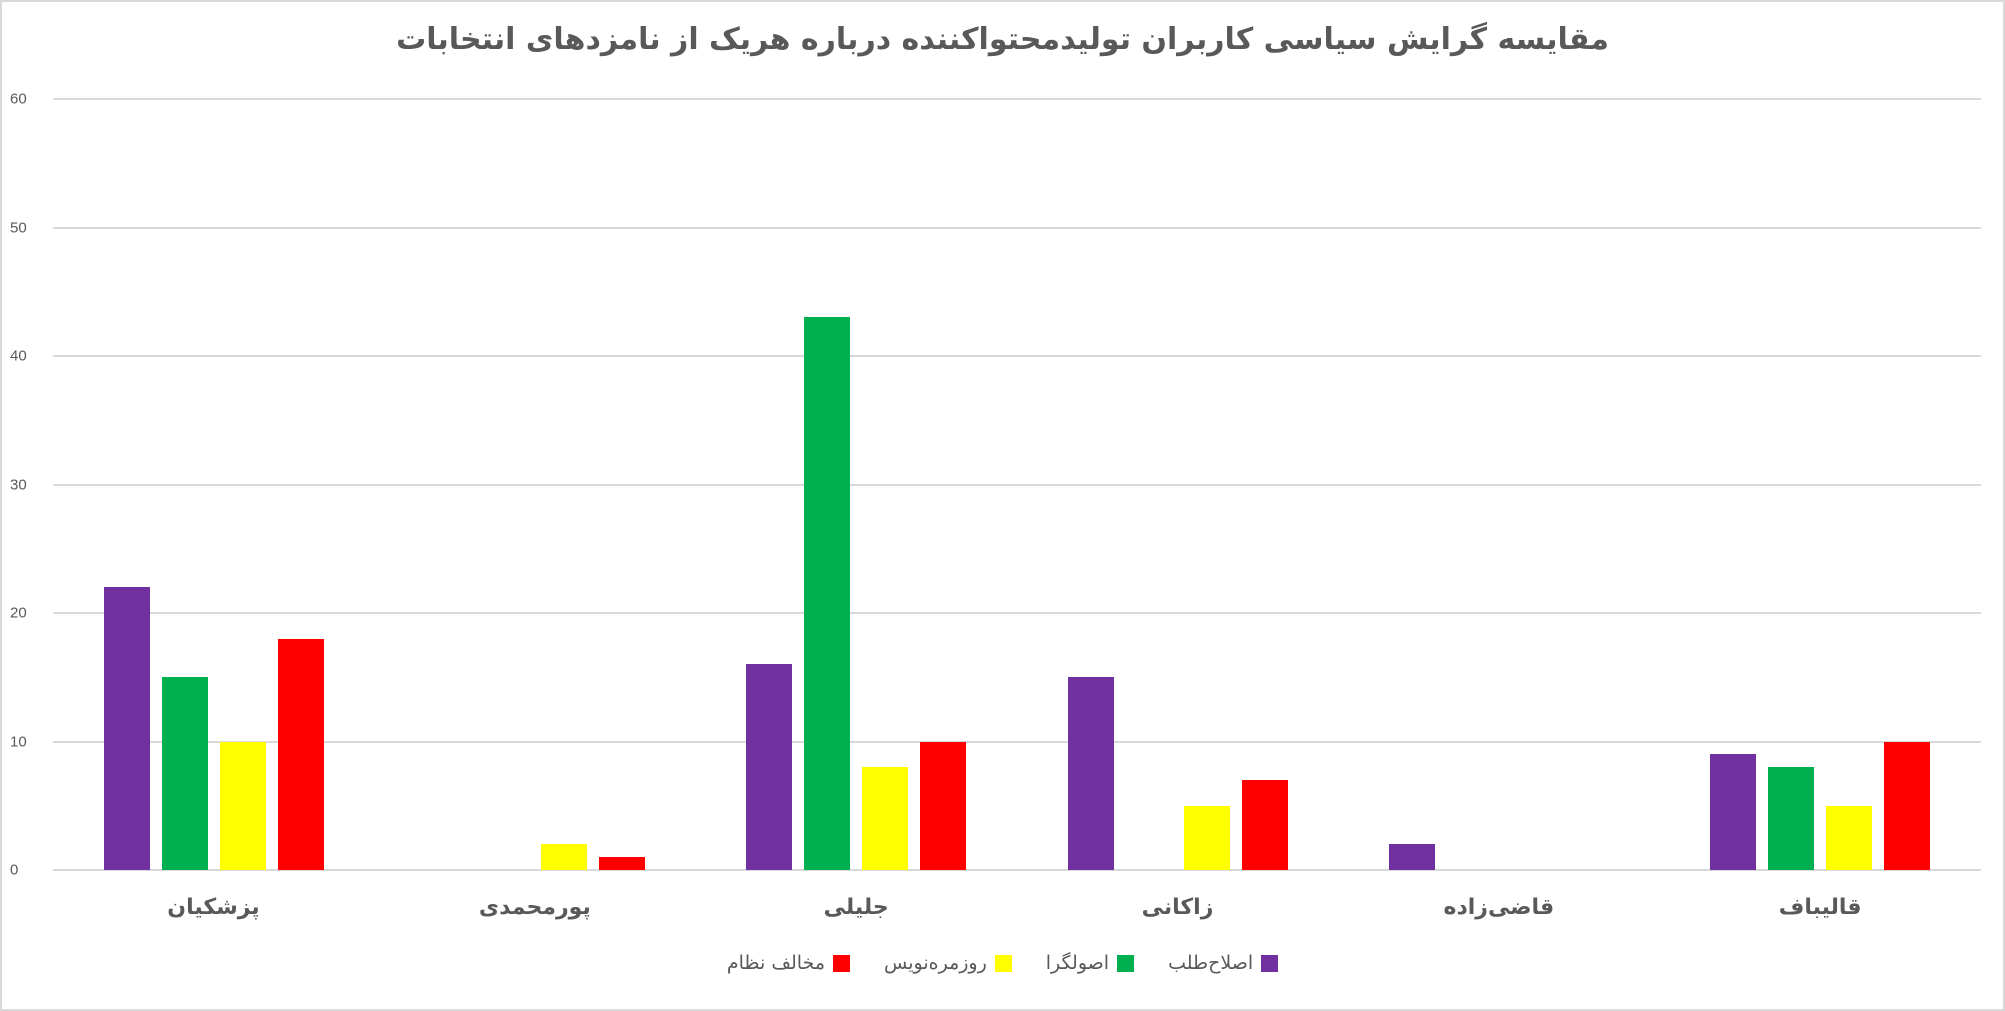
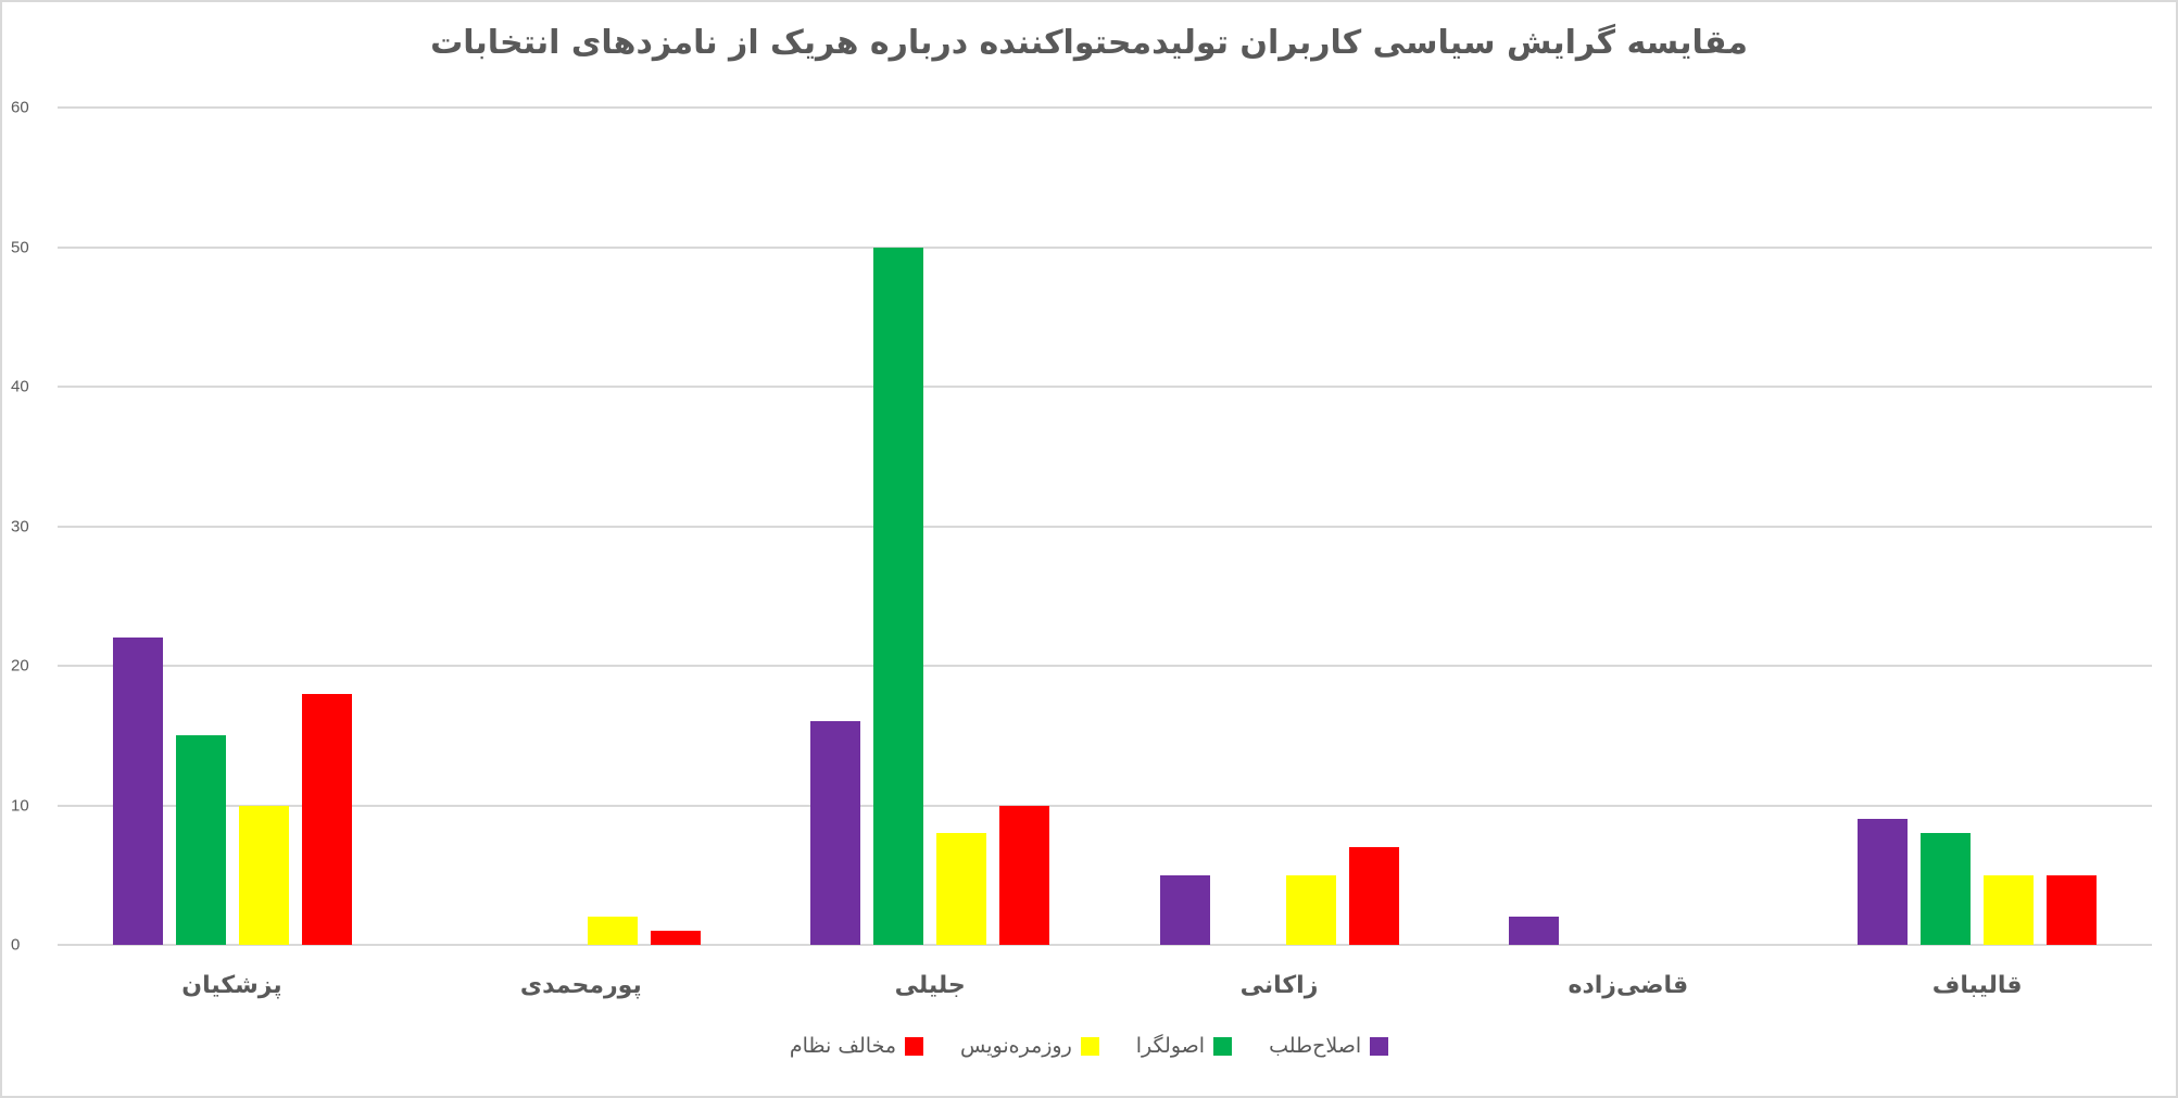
اصولگرا/جلیلی: 43 -> 50
اصلاح‌طلب/زاکانی: 15 -> 5
مخالف نظام/قالیباف: 10 -> 5
